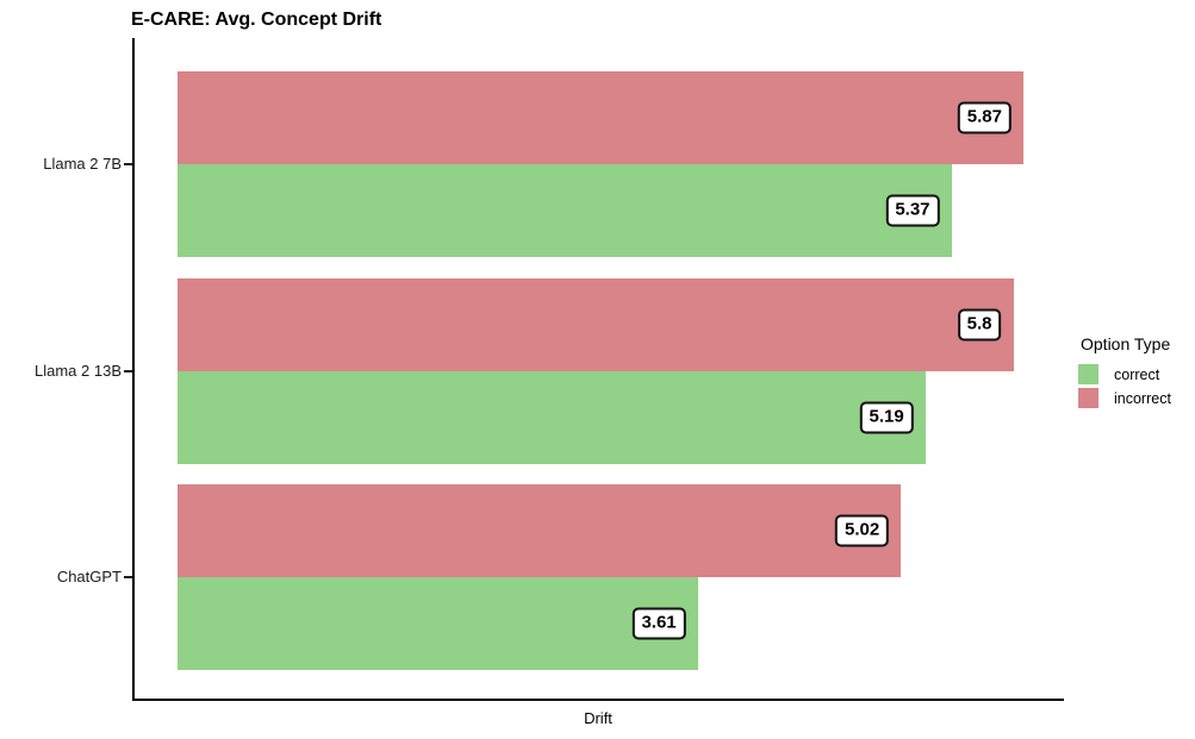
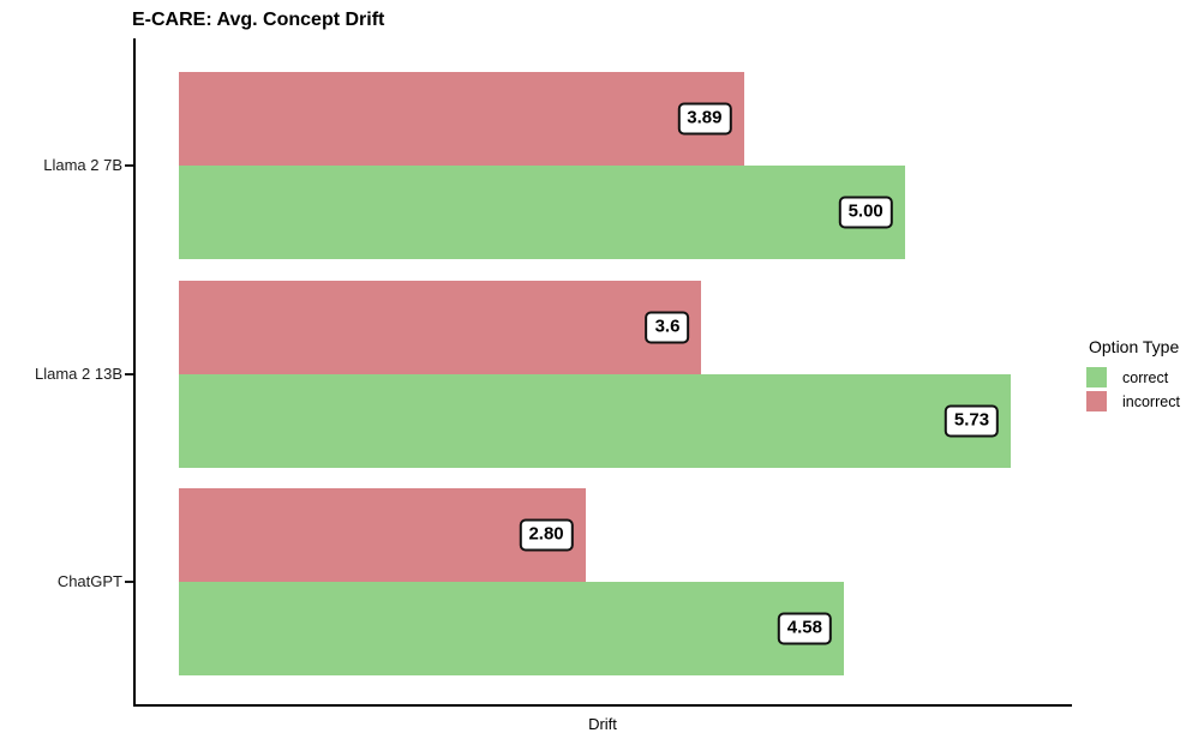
incorrect/Llama 2 7B: 5.87 -> 3.89
correct/Llama 2 7B: 5.37 -> 5.00
incorrect/Llama 2 13B: 5.8 -> 3.6
correct/Llama 2 13B: 5.19 -> 5.73
incorrect/ChatGPT: 5.02 -> 2.80
correct/ChatGPT: 3.61 -> 4.58
